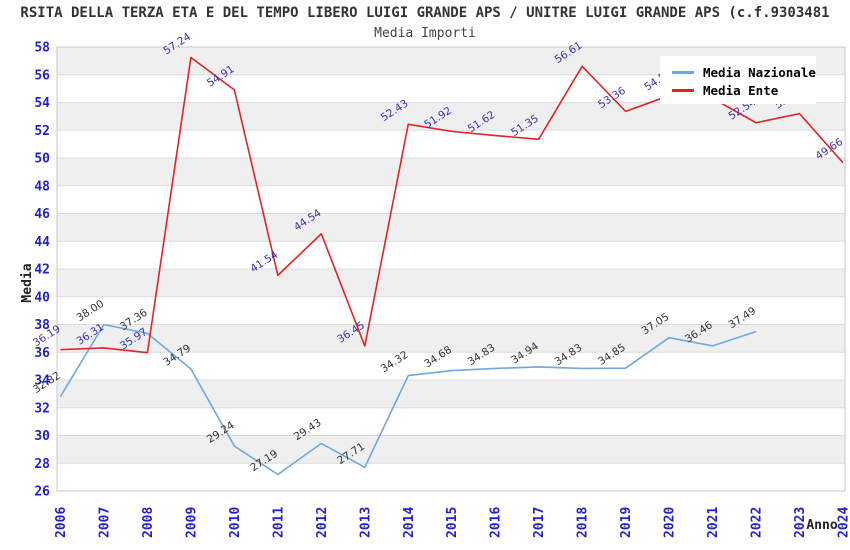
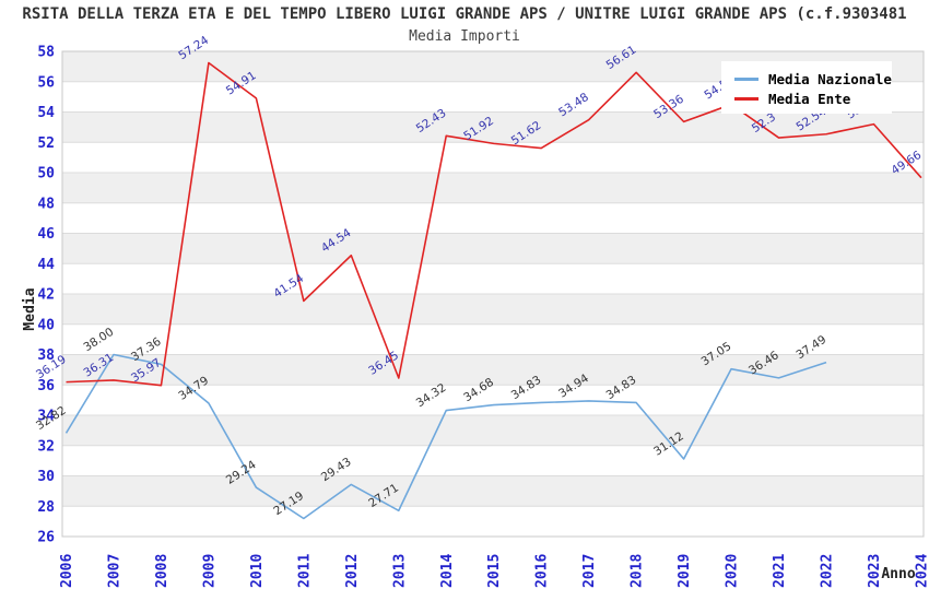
Media Ente/2017: 51.35 -> 53.48
Media Nazionale/2019: 34.85 -> 31.12
Media Ente/2021: 54.3 -> 52.3
